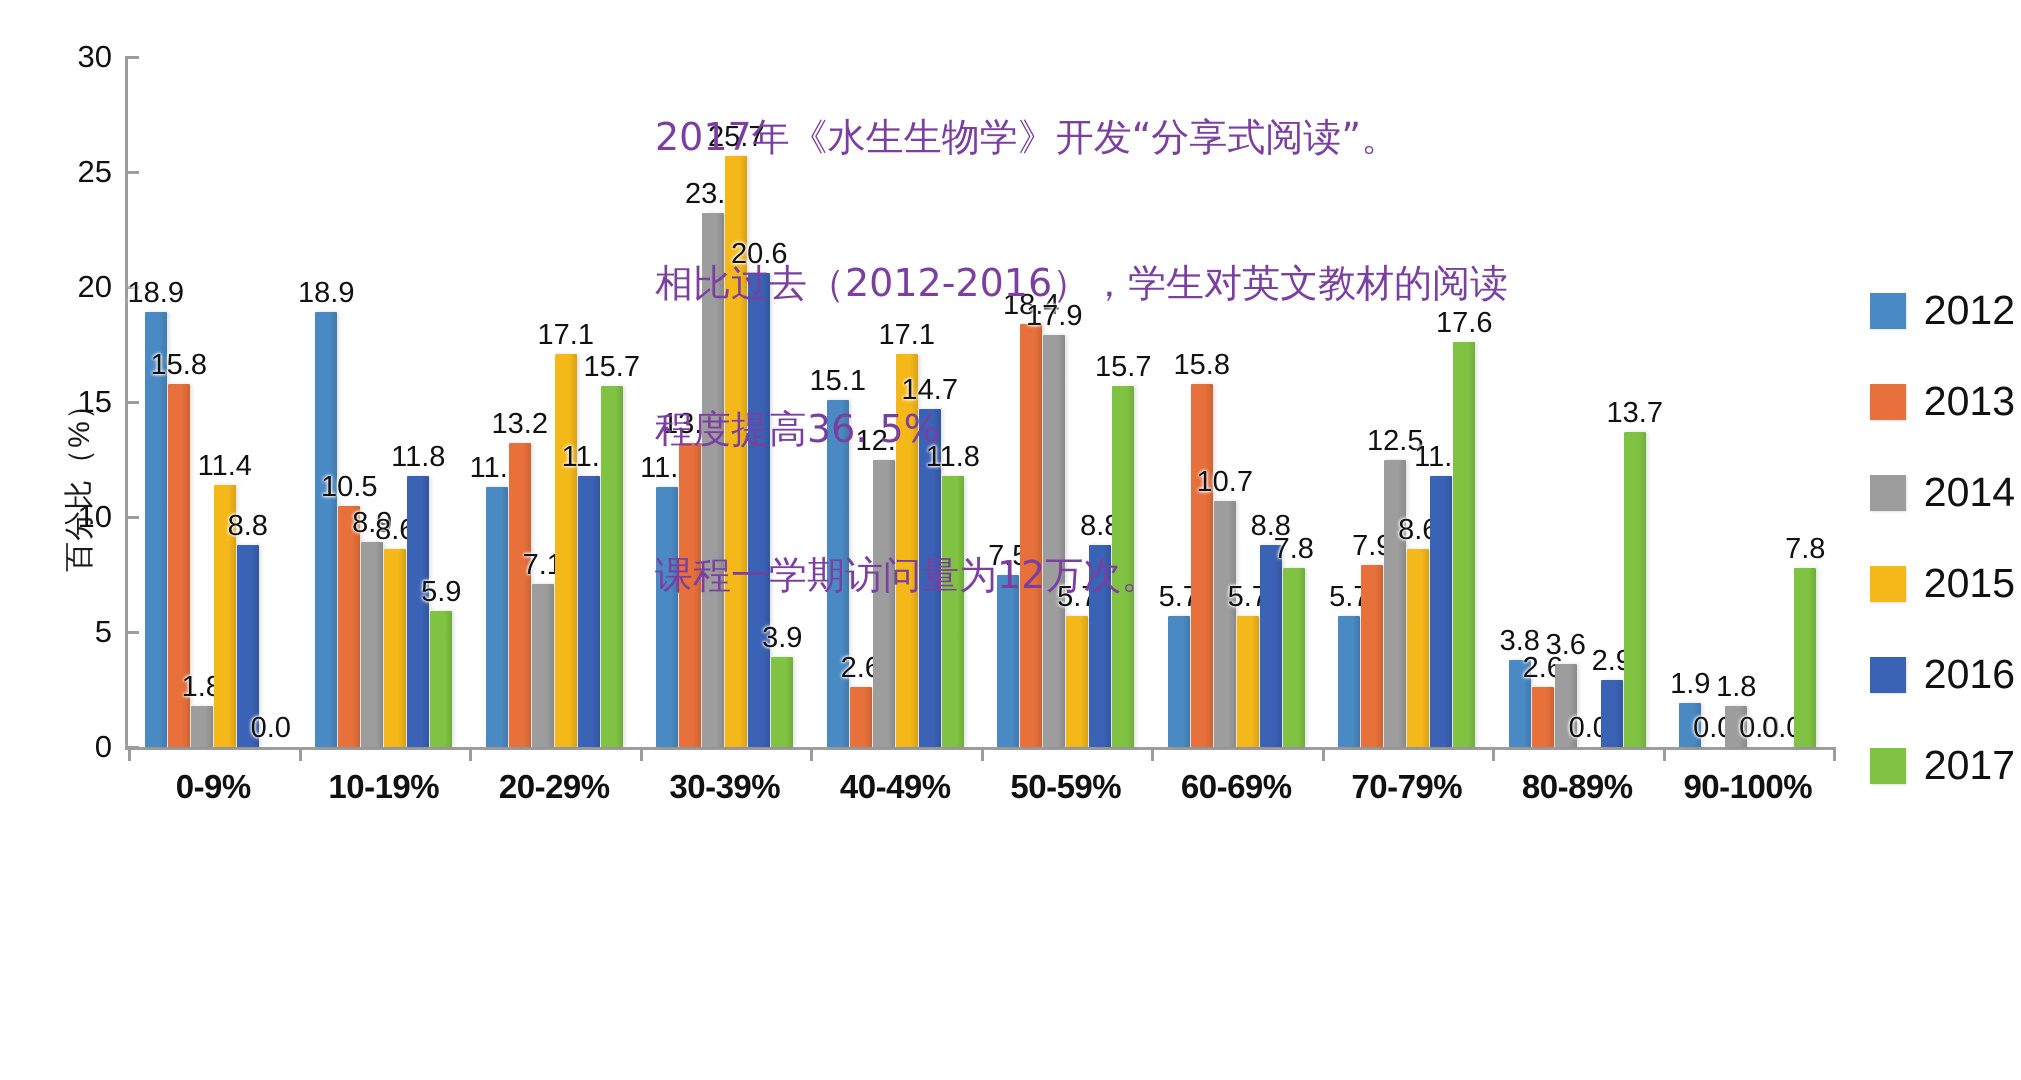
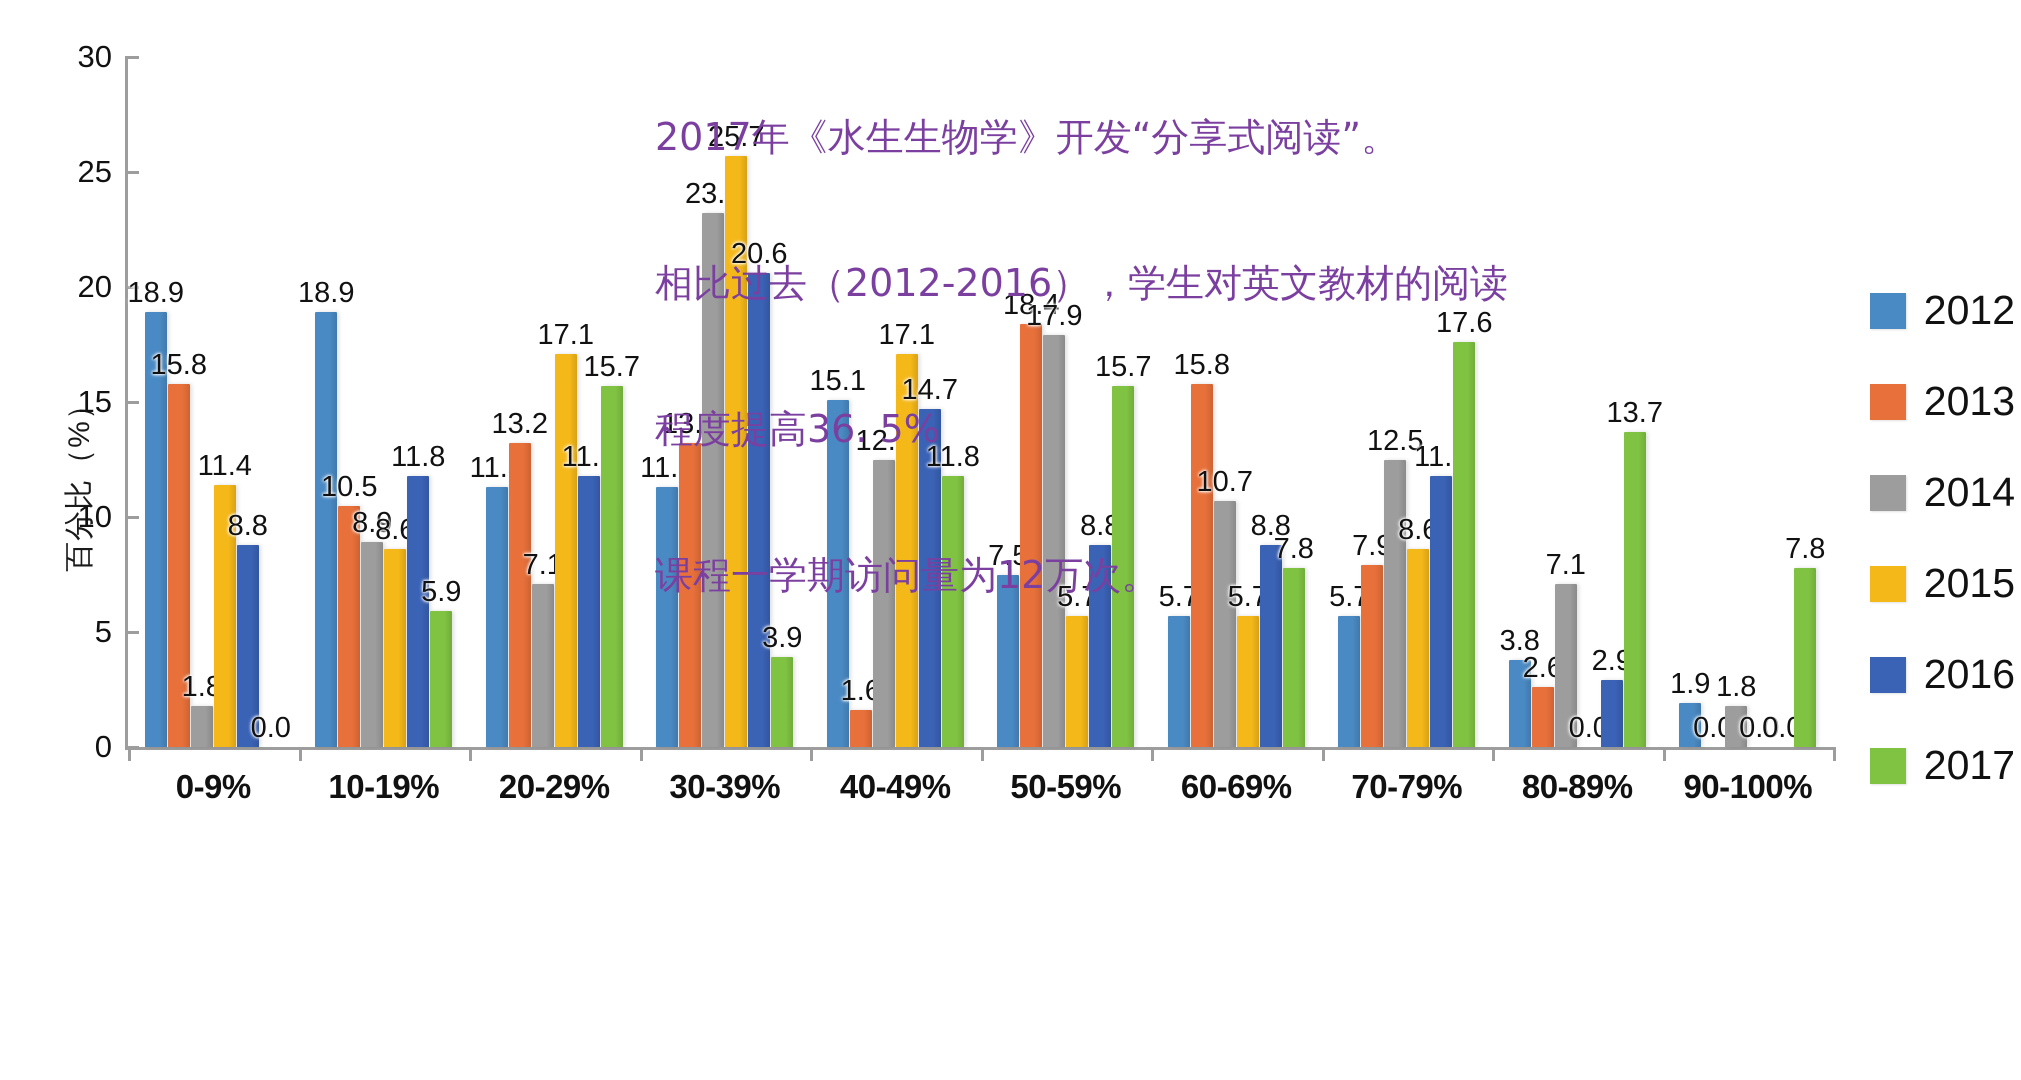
2013/40-49%: 2.6 -> 1.6
2014/80-89%: 3.6 -> 7.1
